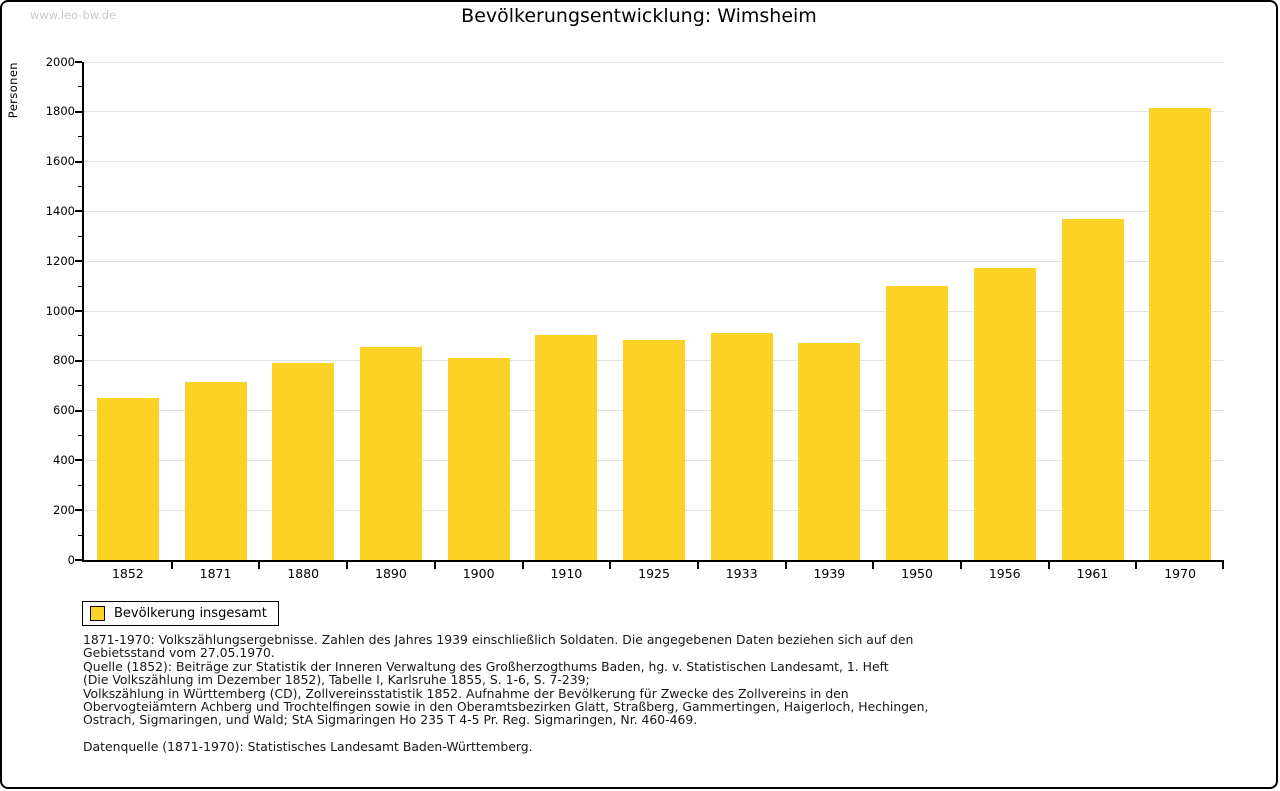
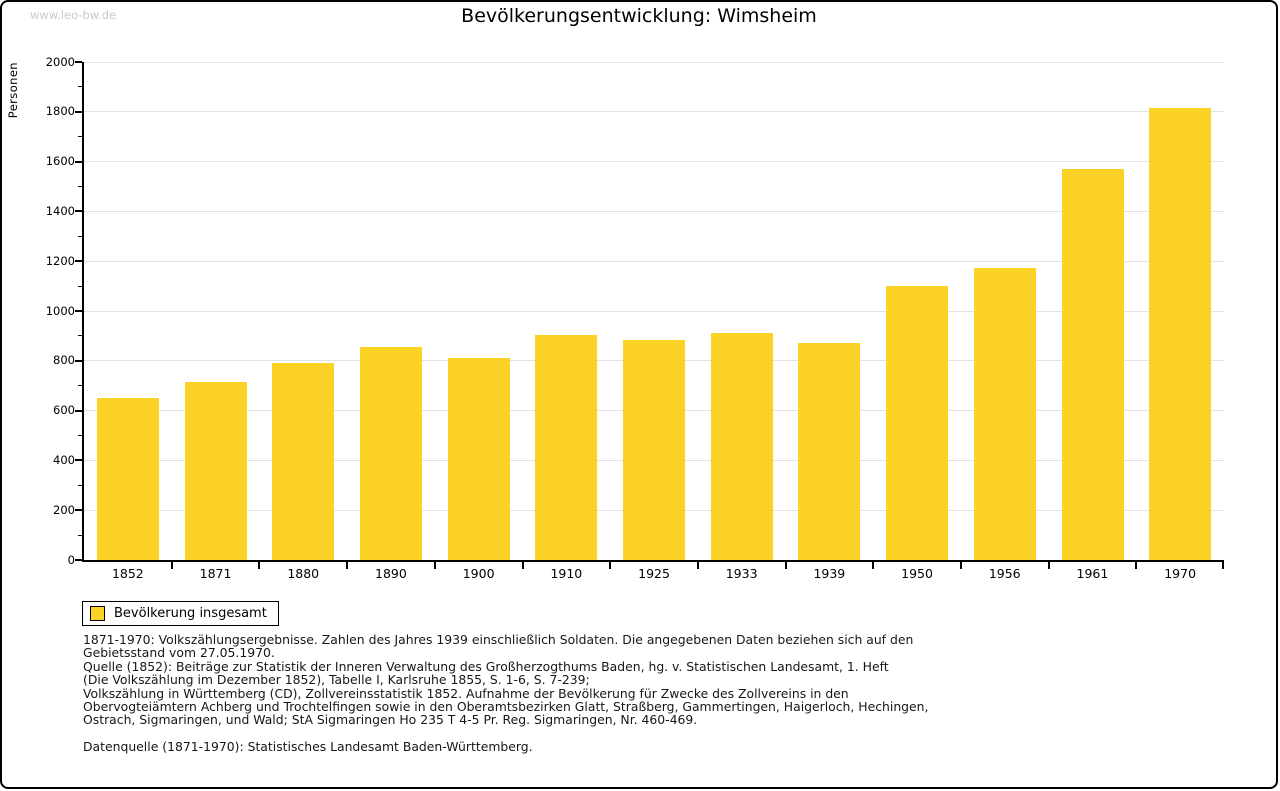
1961: 1370 -> 1570
